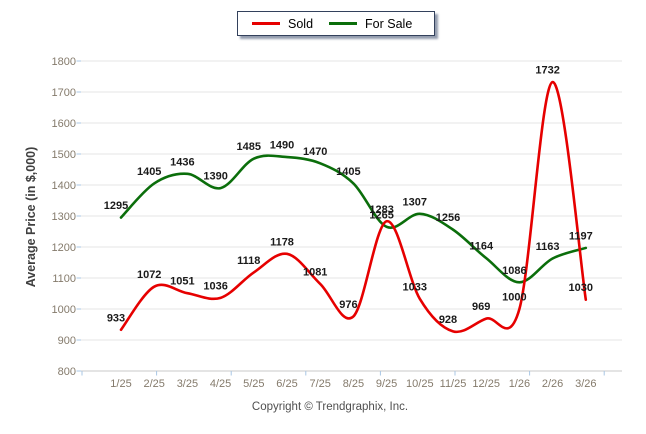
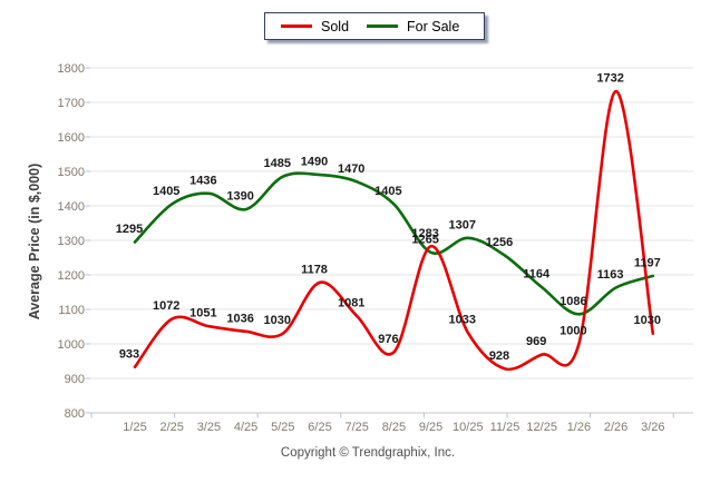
Sold/5/25: 1118 -> 1030
